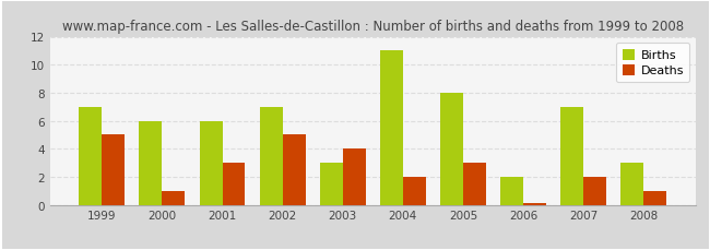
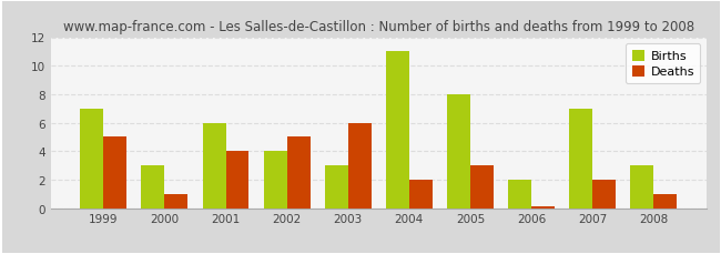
Births/2000: 6 -> 3
Deaths/2001: 3.0 -> 4.0
Births/2002: 7 -> 4
Deaths/2003: 4.0 -> 6.0
